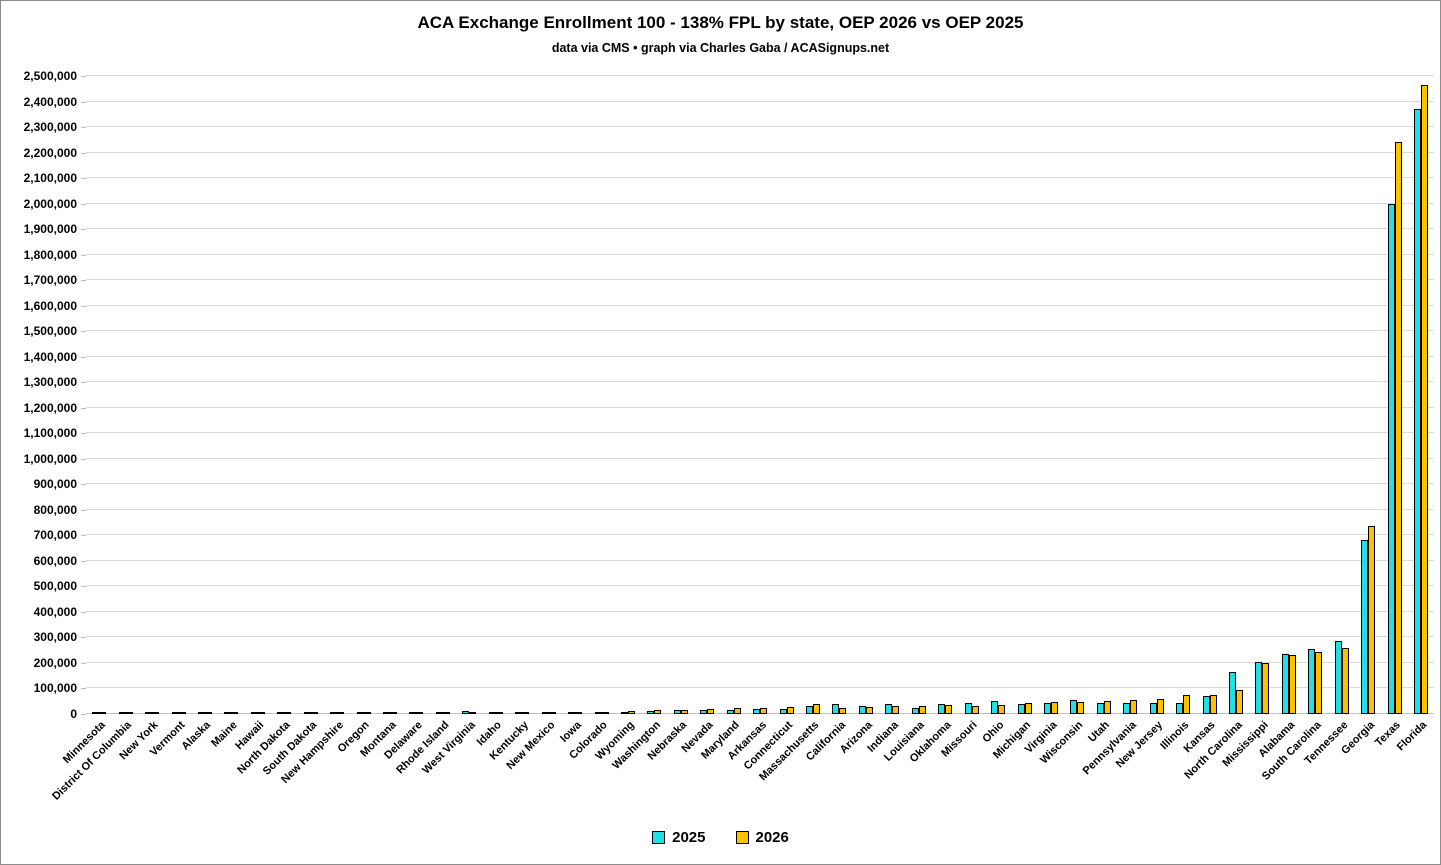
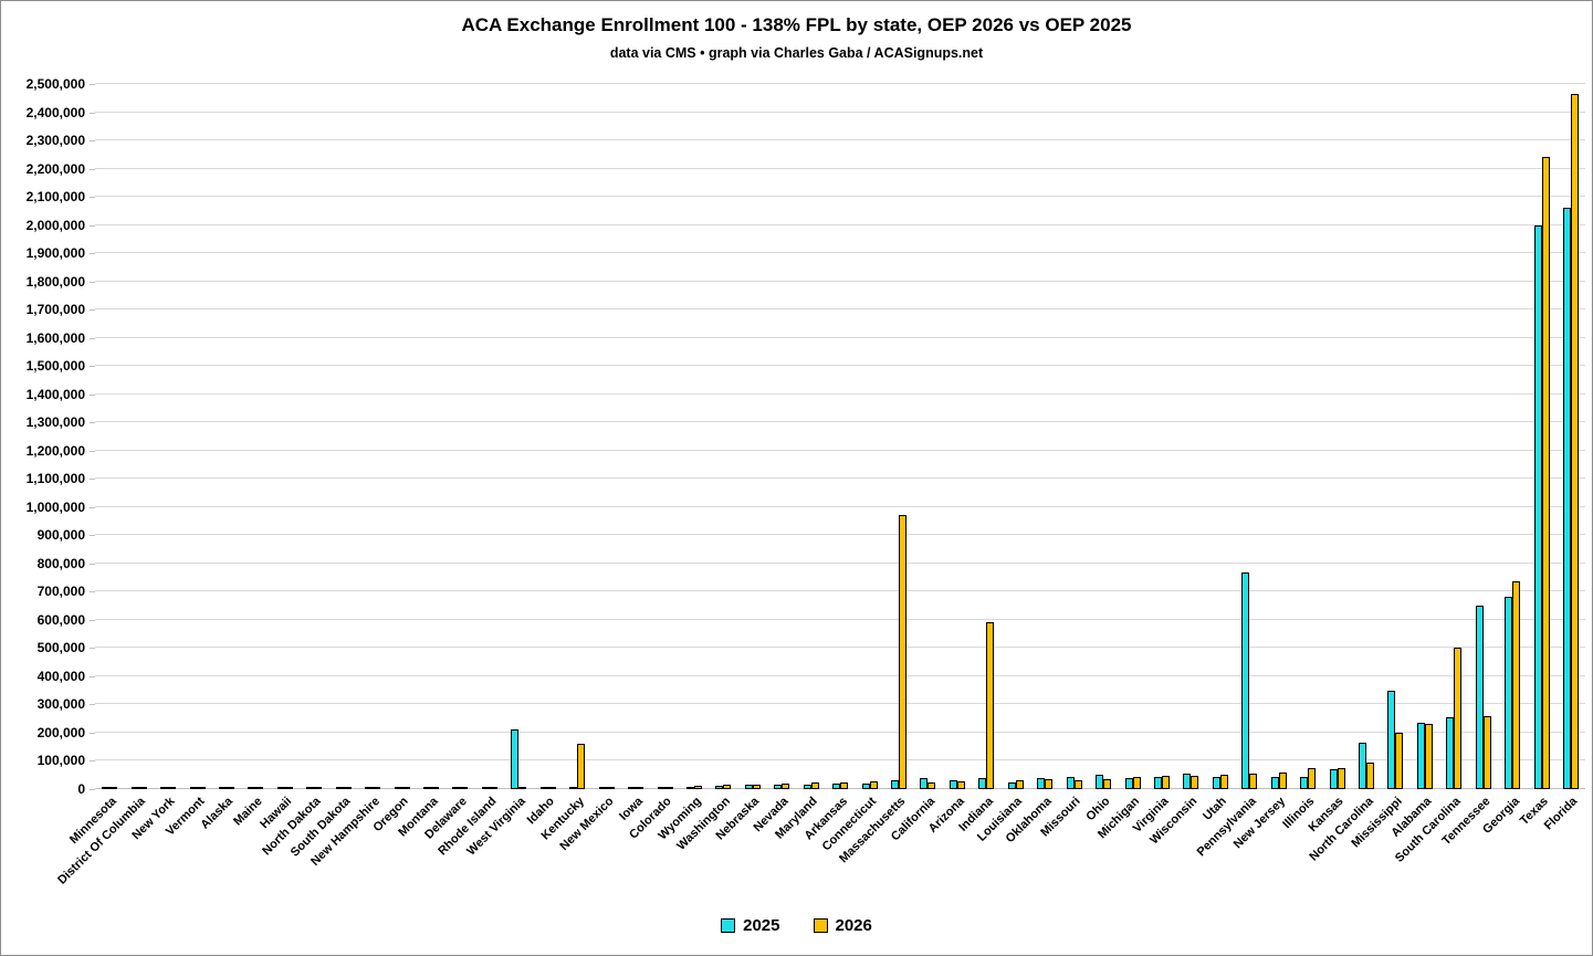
2025/West Virginia: 10000 -> 210000
2026/Kentucky: 10000 -> 160000
2026/Massachusetts: 40000 -> 970000
2026/Indiana: 30000 -> 590000
2025/Pennsylvania: 40000 -> 770000
2025/Mississippi: 200000 -> 350000
2026/South Carolina: 240000 -> 500000
2025/Tennessee: 290000 -> 650000
2025/Florida: 2370000 -> 2060000
